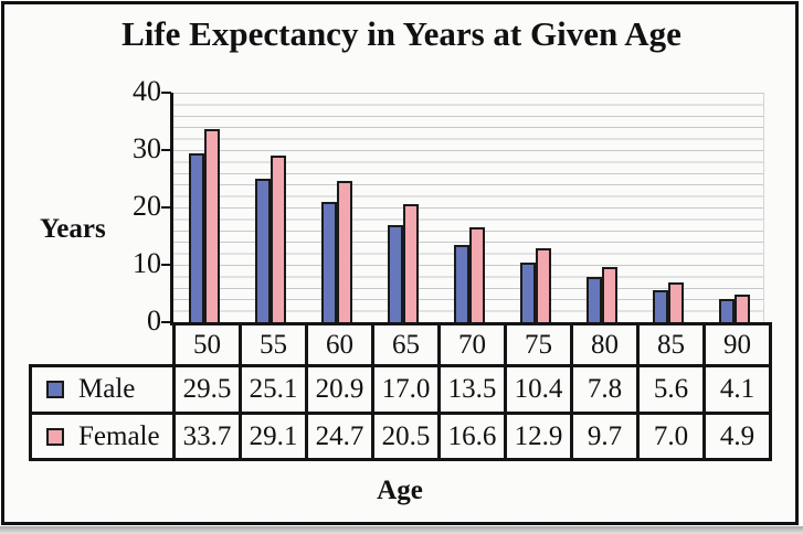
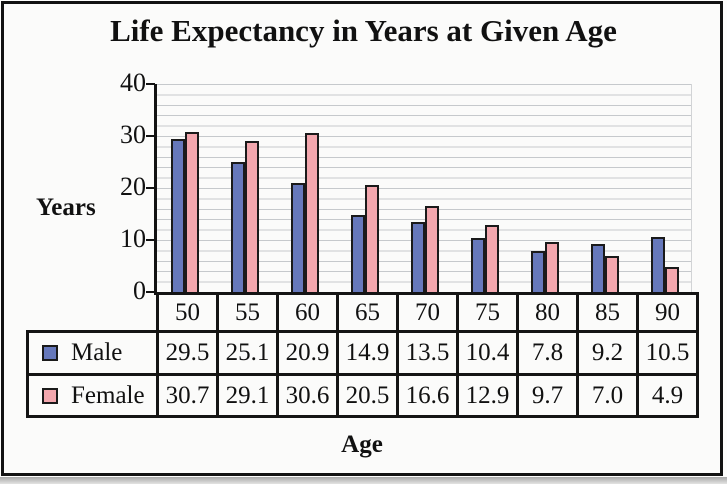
Female/50: 33.7 -> 30.7
Female/60: 24.7 -> 30.6
Male/65: 17.0 -> 14.9
Male/85: 5.6 -> 9.2
Male/90: 4.1 -> 10.5
